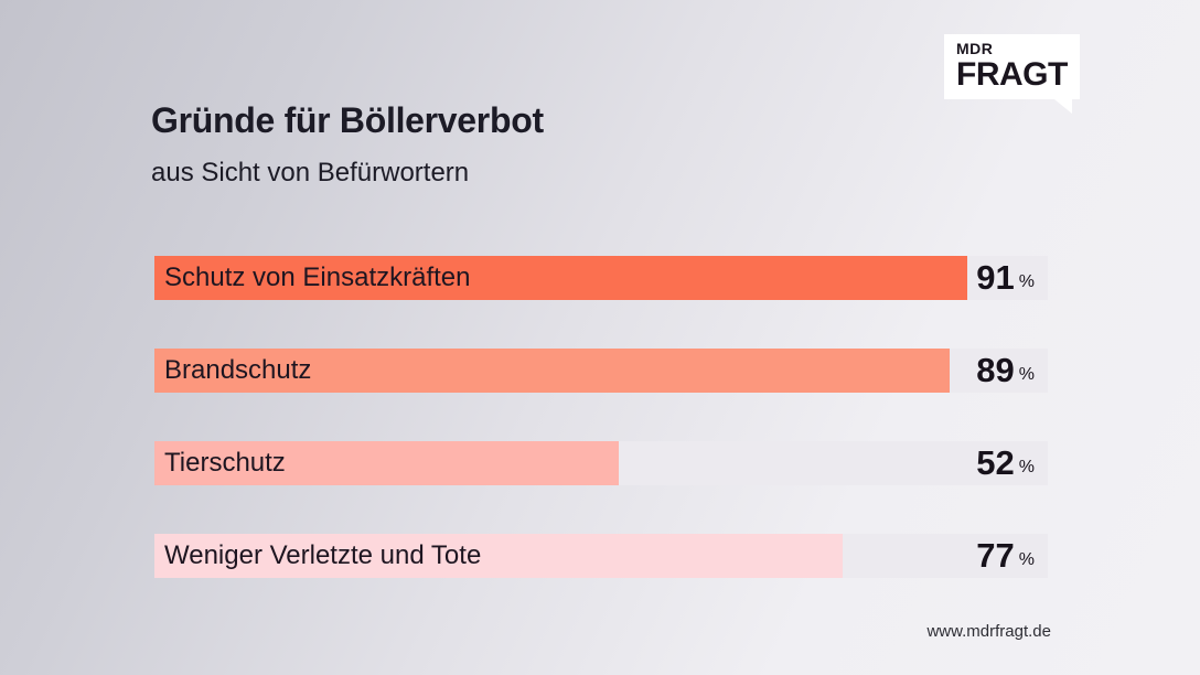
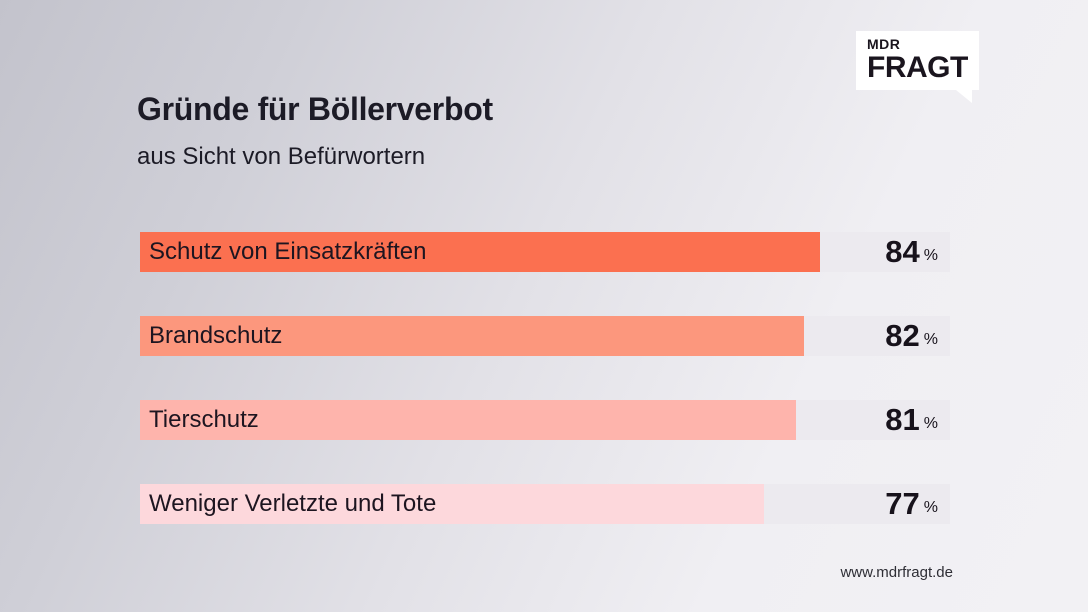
Schutz von Einsatzkräften: 91 -> 84
Brandschutz: 89 -> 82
Tierschutz: 52 -> 81
